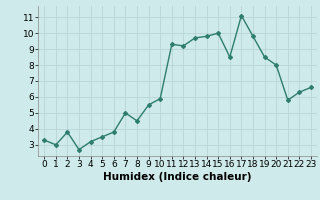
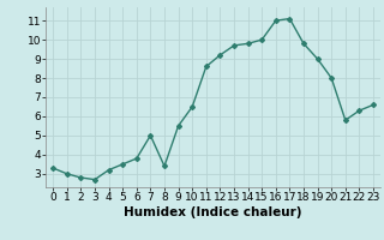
2: 3.8 -> 2.8
8: 4.5 -> 3.4
10: 5.9 -> 6.5
11: 9.3 -> 8.6
16: 8.5 -> 11.0
19: 8.5 -> 9.0
